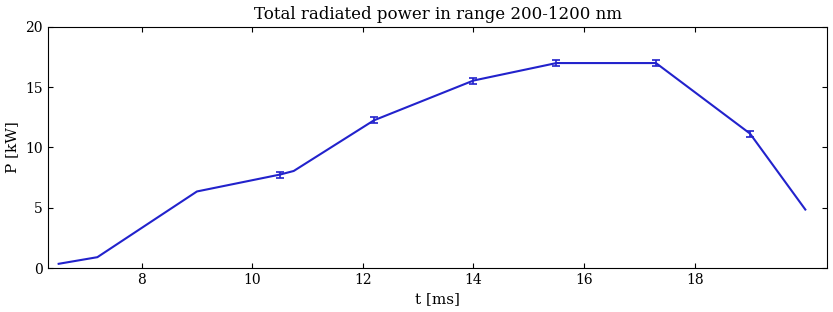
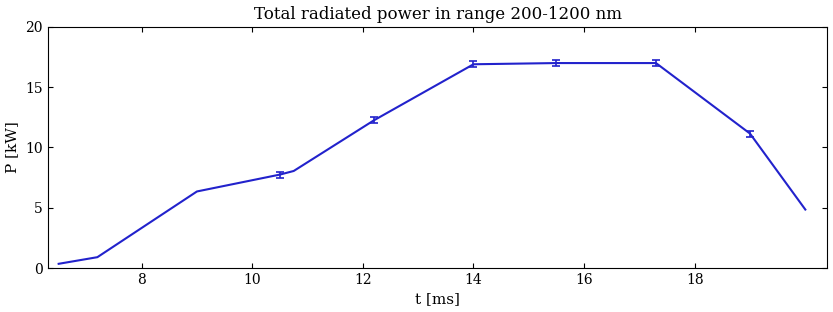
14: 15.6 -> 16.9
